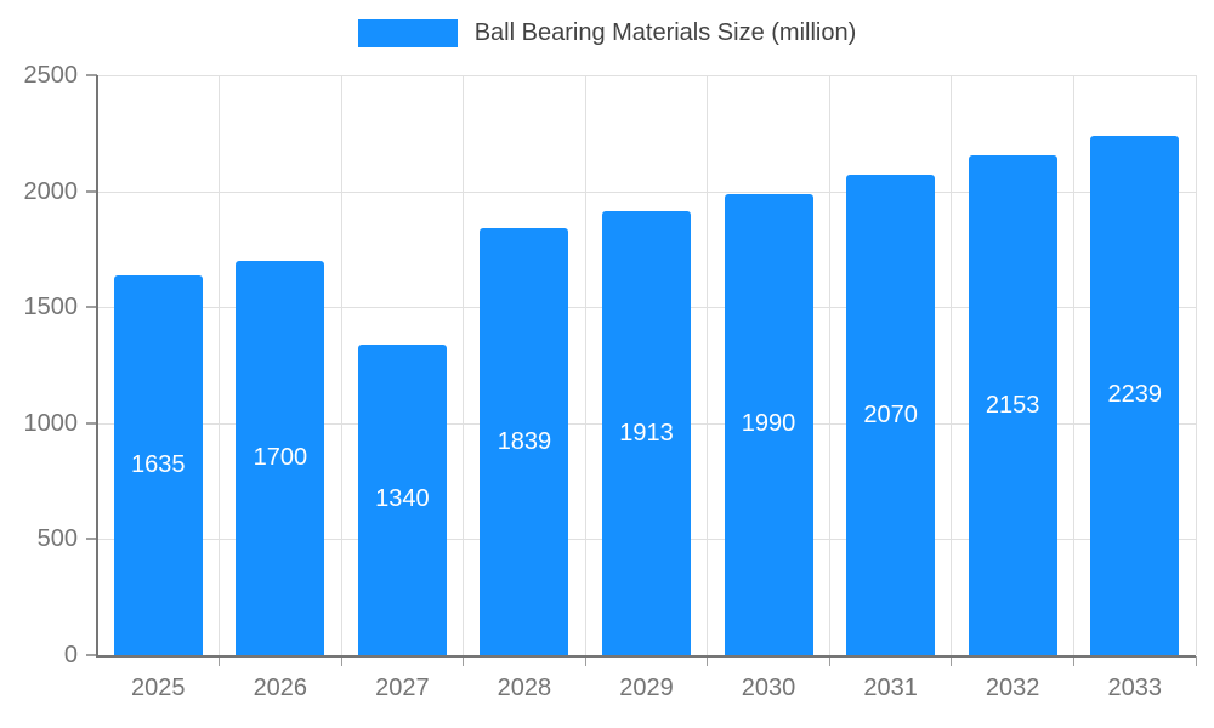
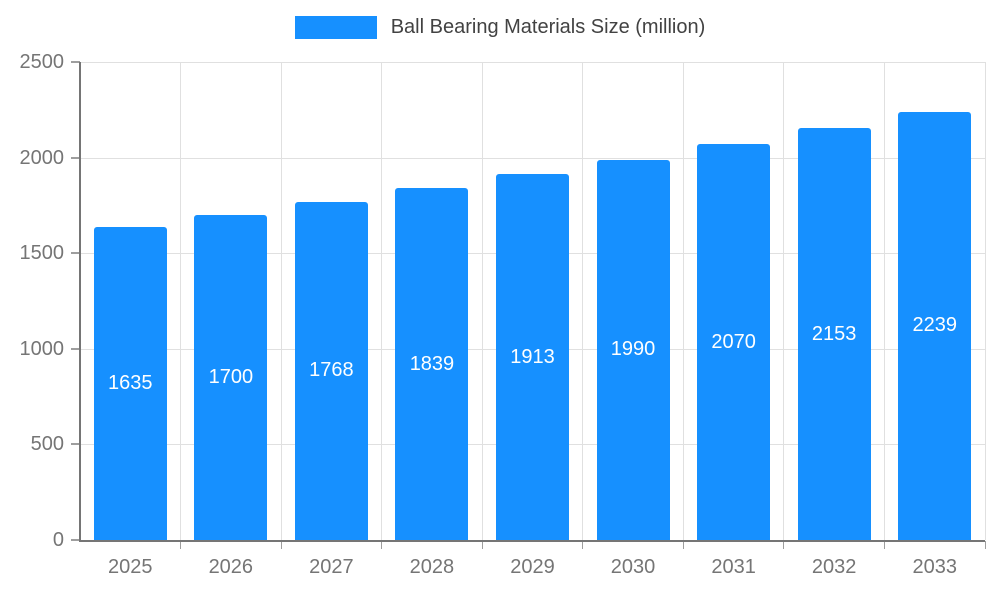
2027: 1340 -> 1768
